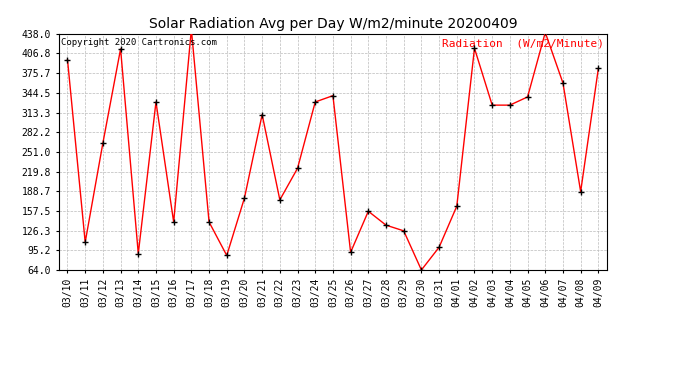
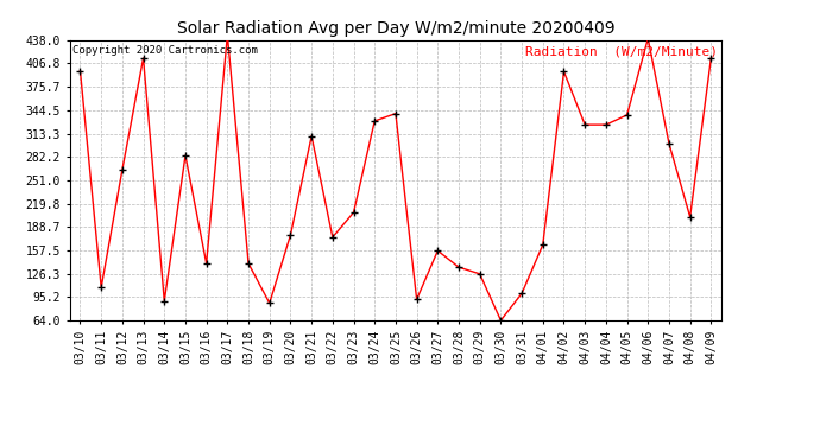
03/15: 330 -> 284
03/23: 225 -> 208
04/02: 415 -> 396
04/07: 360 -> 300
04/08: 188 -> 202
04/09: 383 -> 414
